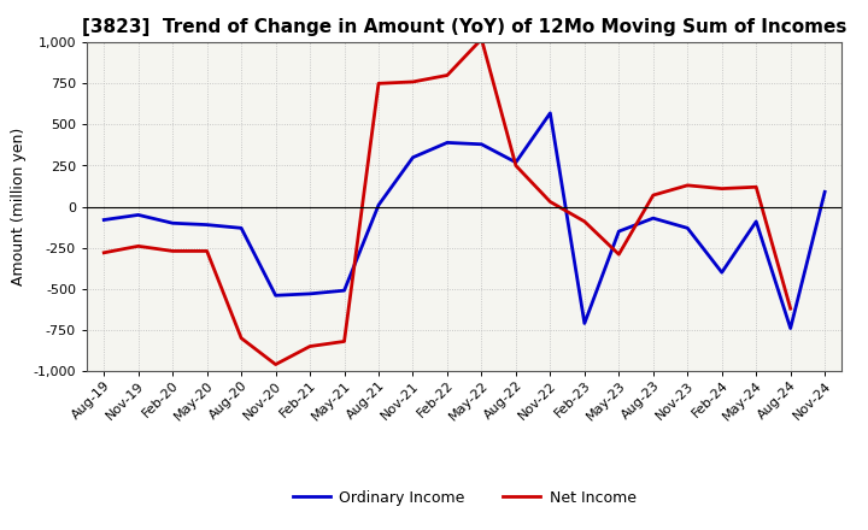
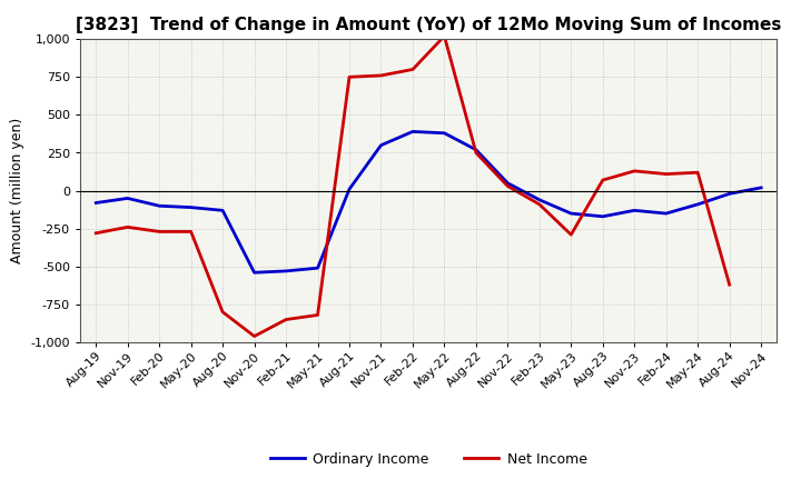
Ordinary Income/Nov-22: 570 -> 50
Ordinary Income/Feb-23: -710 -> -60
Ordinary Income/Aug-23: -70 -> -170
Ordinary Income/Feb-24: -400 -> -150
Ordinary Income/Aug-24: -740 -> -20
Ordinary Income/Nov-24: 90 -> 20
